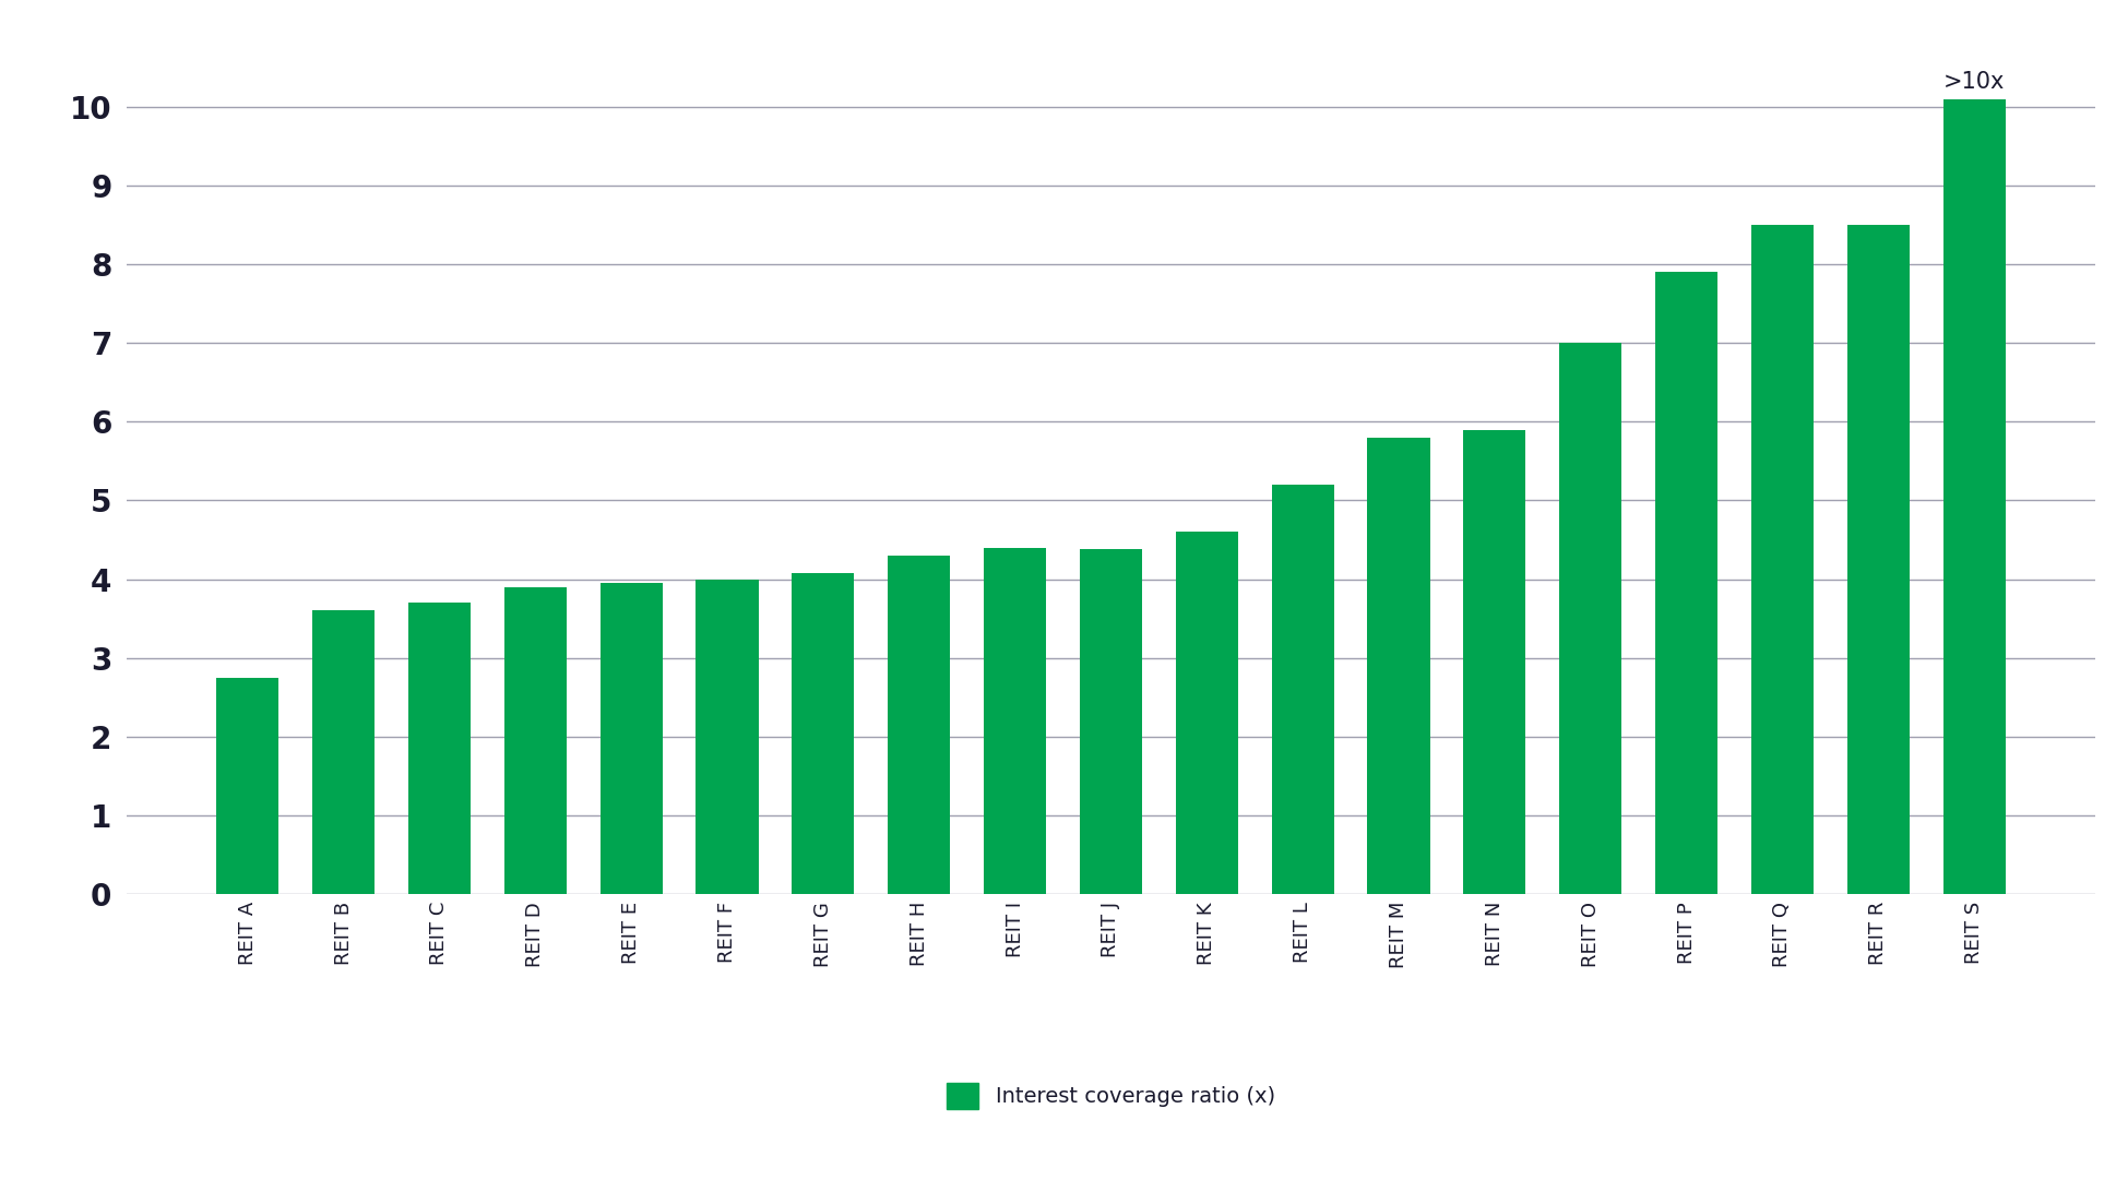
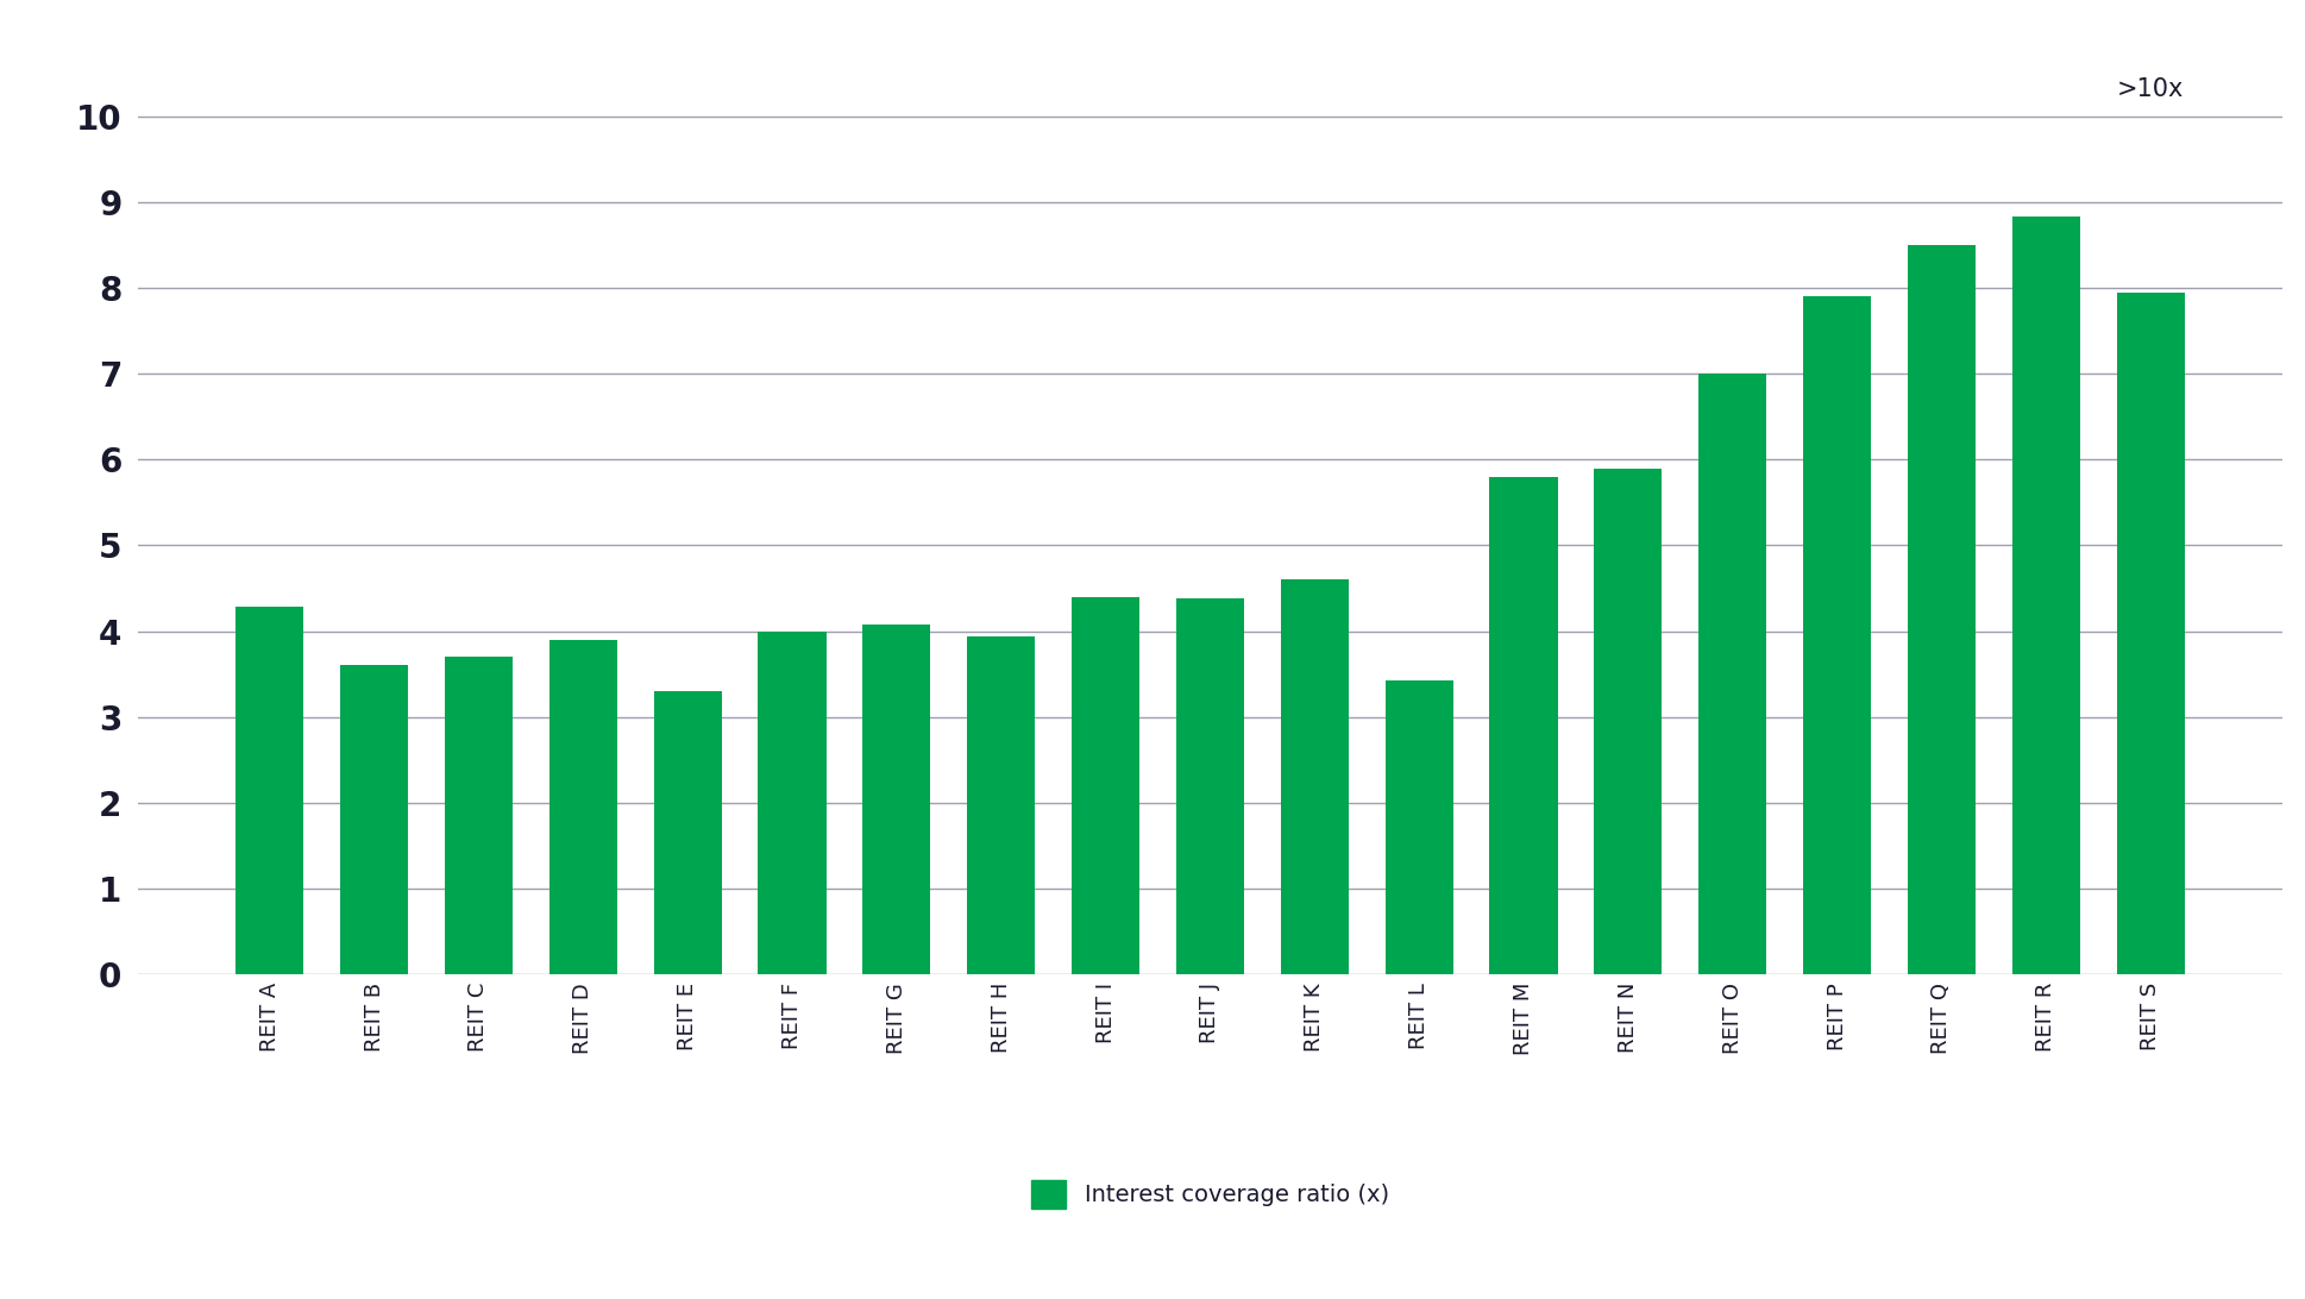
REIT A: 2.75 -> 4.28
REIT E: 3.95 -> 3.30
REIT H: 4.30 -> 3.94
REIT L: 5.20 -> 3.42
REIT R: 8.50 -> 8.84
REIT S: 10.10 -> 7.94
